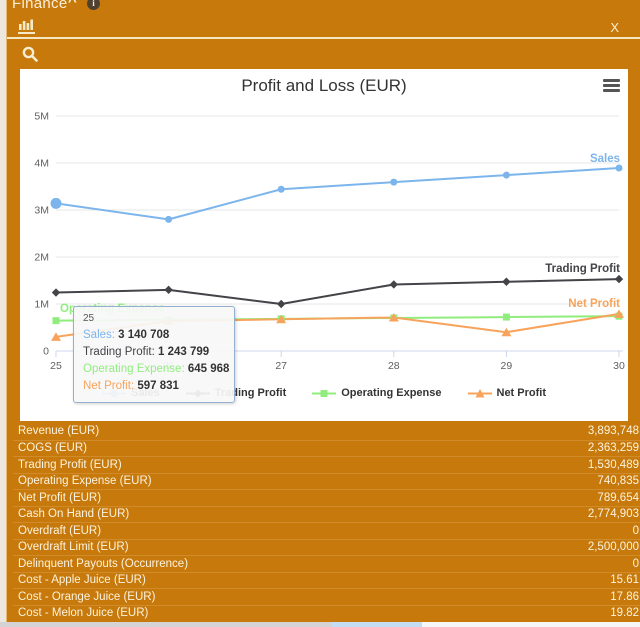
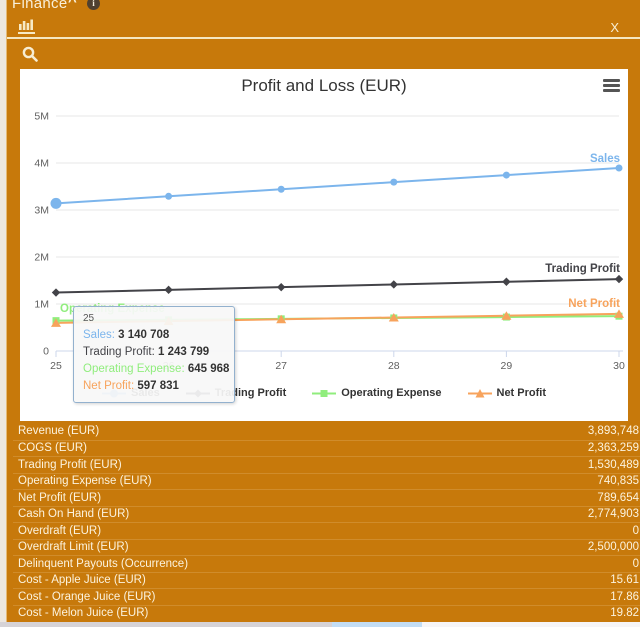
Net Profit/25: 0.3M -> 0.6M
Sales/26: 2.8M -> 3.3M
Trading Profit/27: 1.0M -> 1.4M
Net Profit/29: 0.4M -> 0.8M
